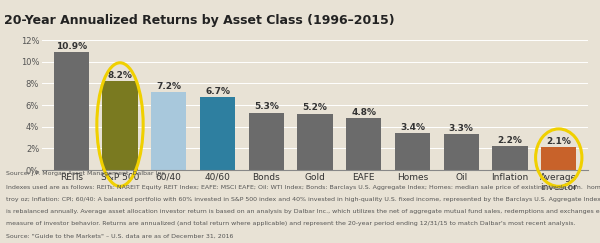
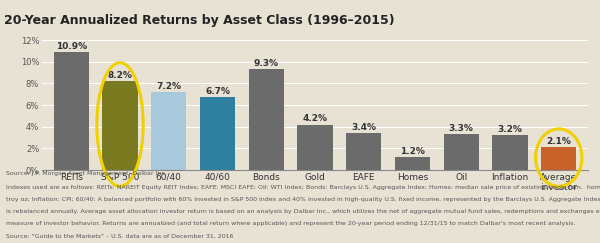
Bonds: 5.3% -> 9.3%
Gold: 5.2% -> 4.2%
EAFE: 4.8% -> 3.4%
Homes: 3.4% -> 1.2%
Inflation: 2.2% -> 3.2%
